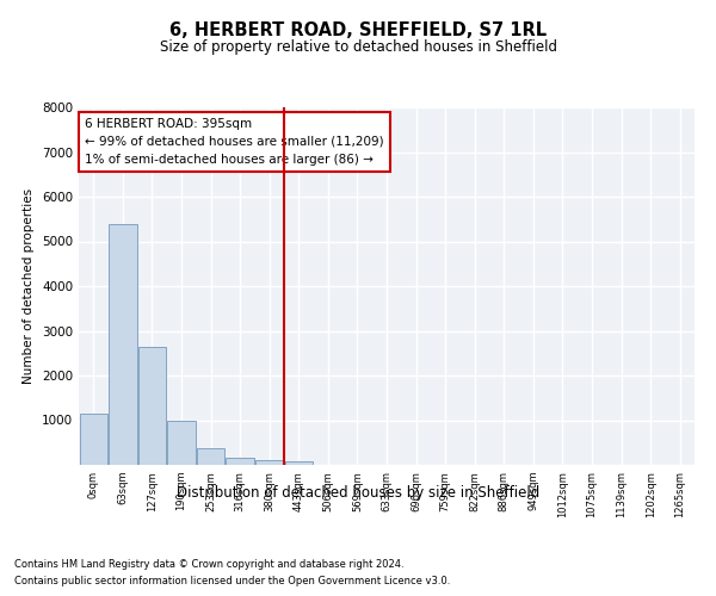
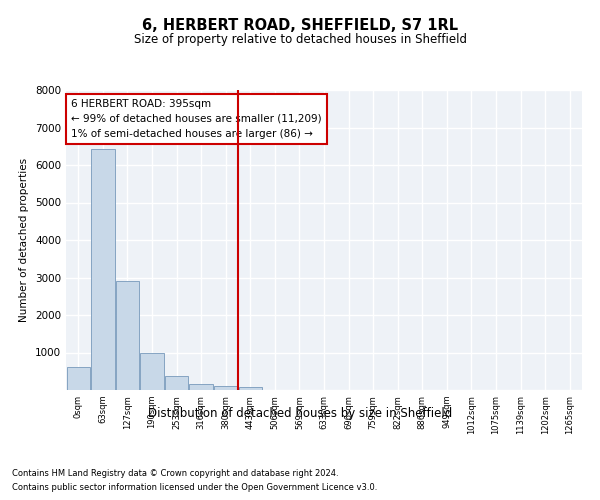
0sqm: 1150 -> 620
63sqm: 5400 -> 6430
127sqm: 2650 -> 2920
